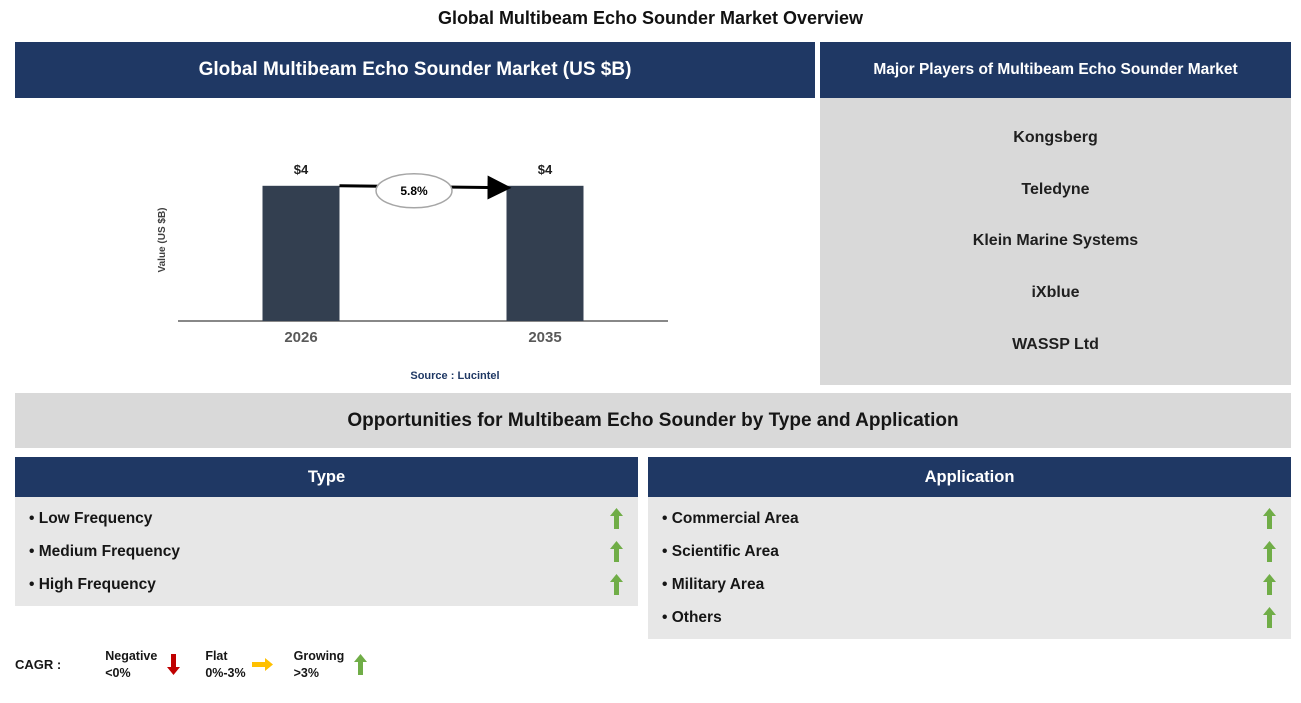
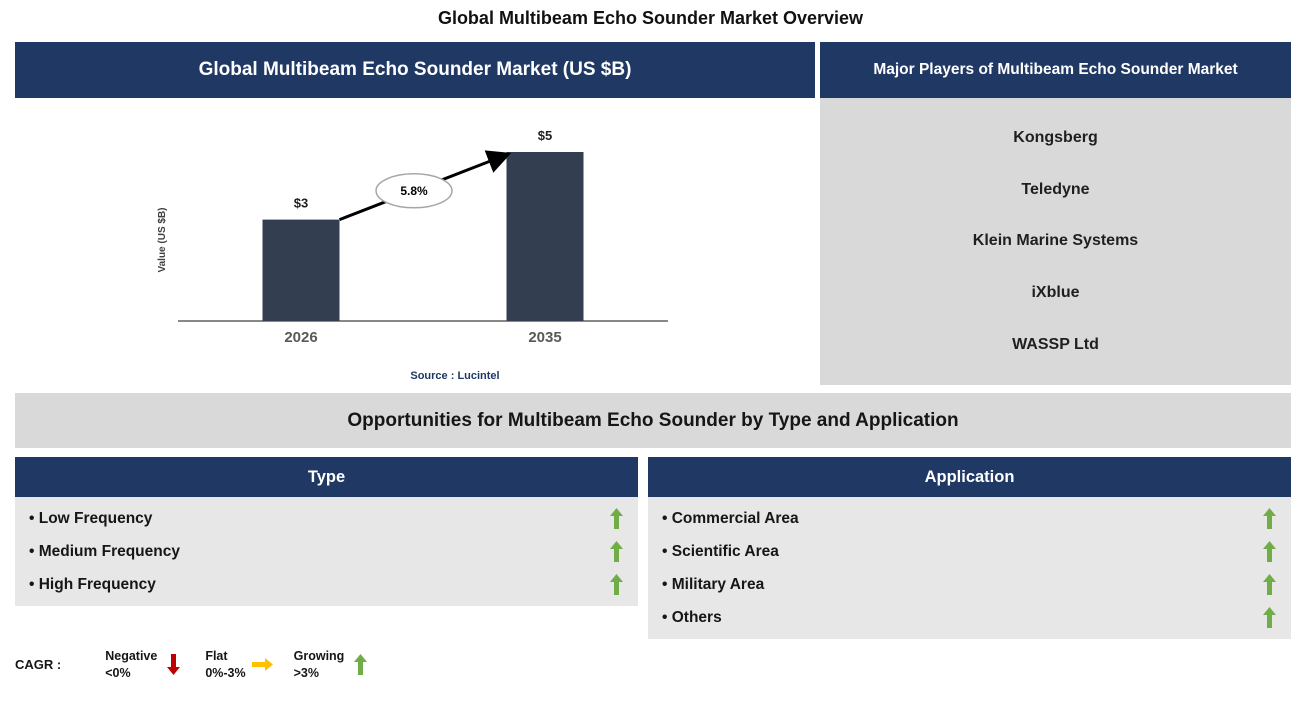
2026: $4 -> $3
2035: $4 -> $5
